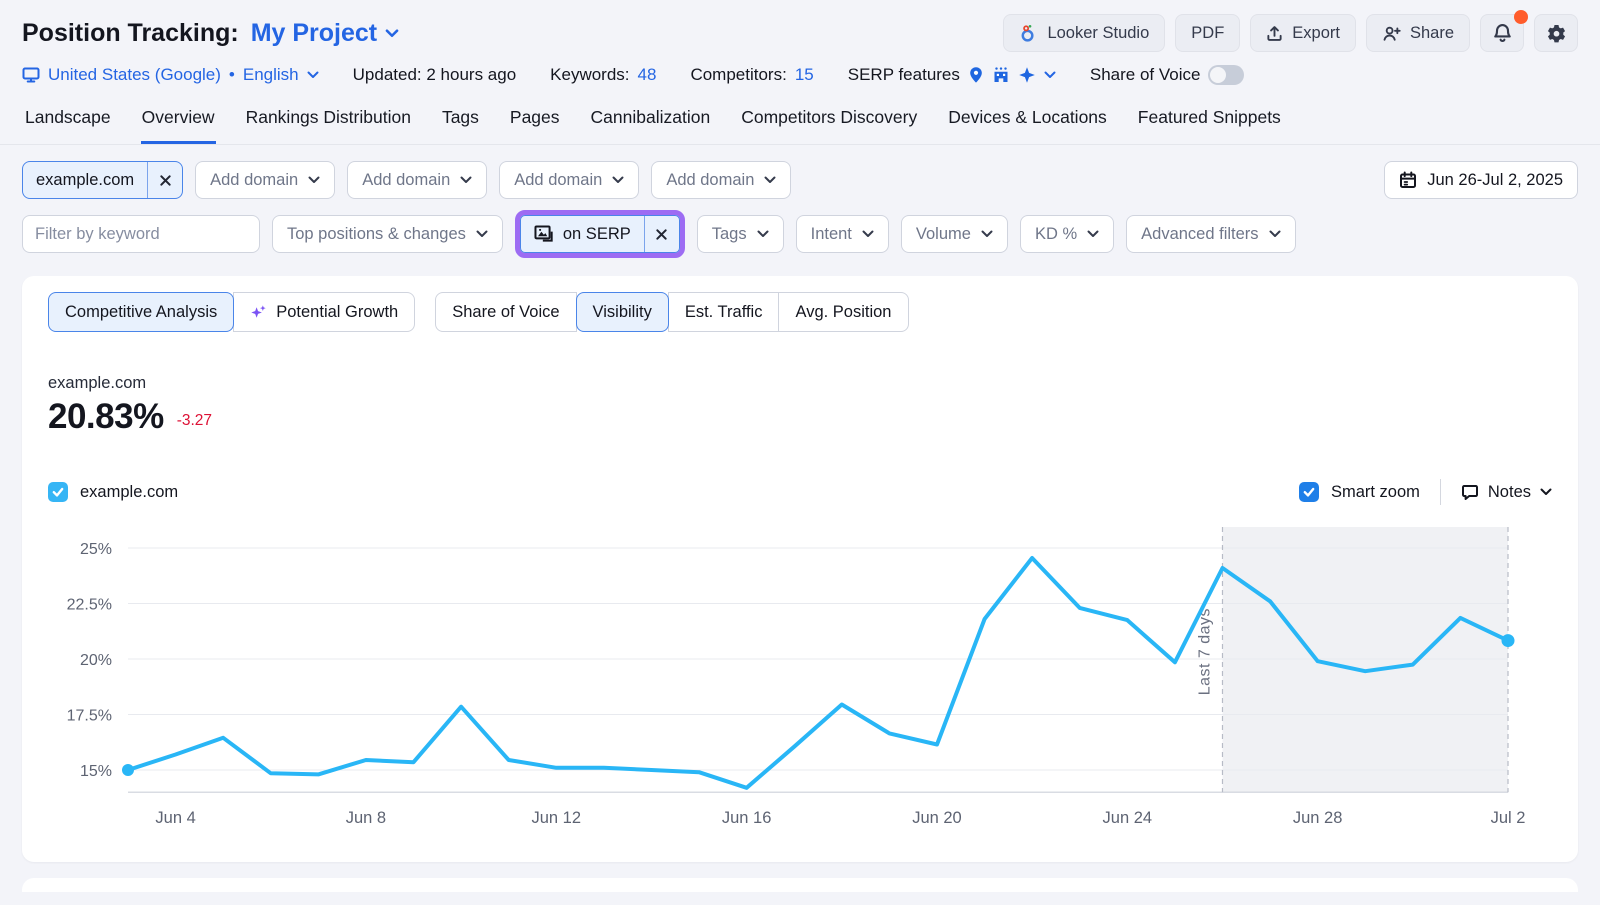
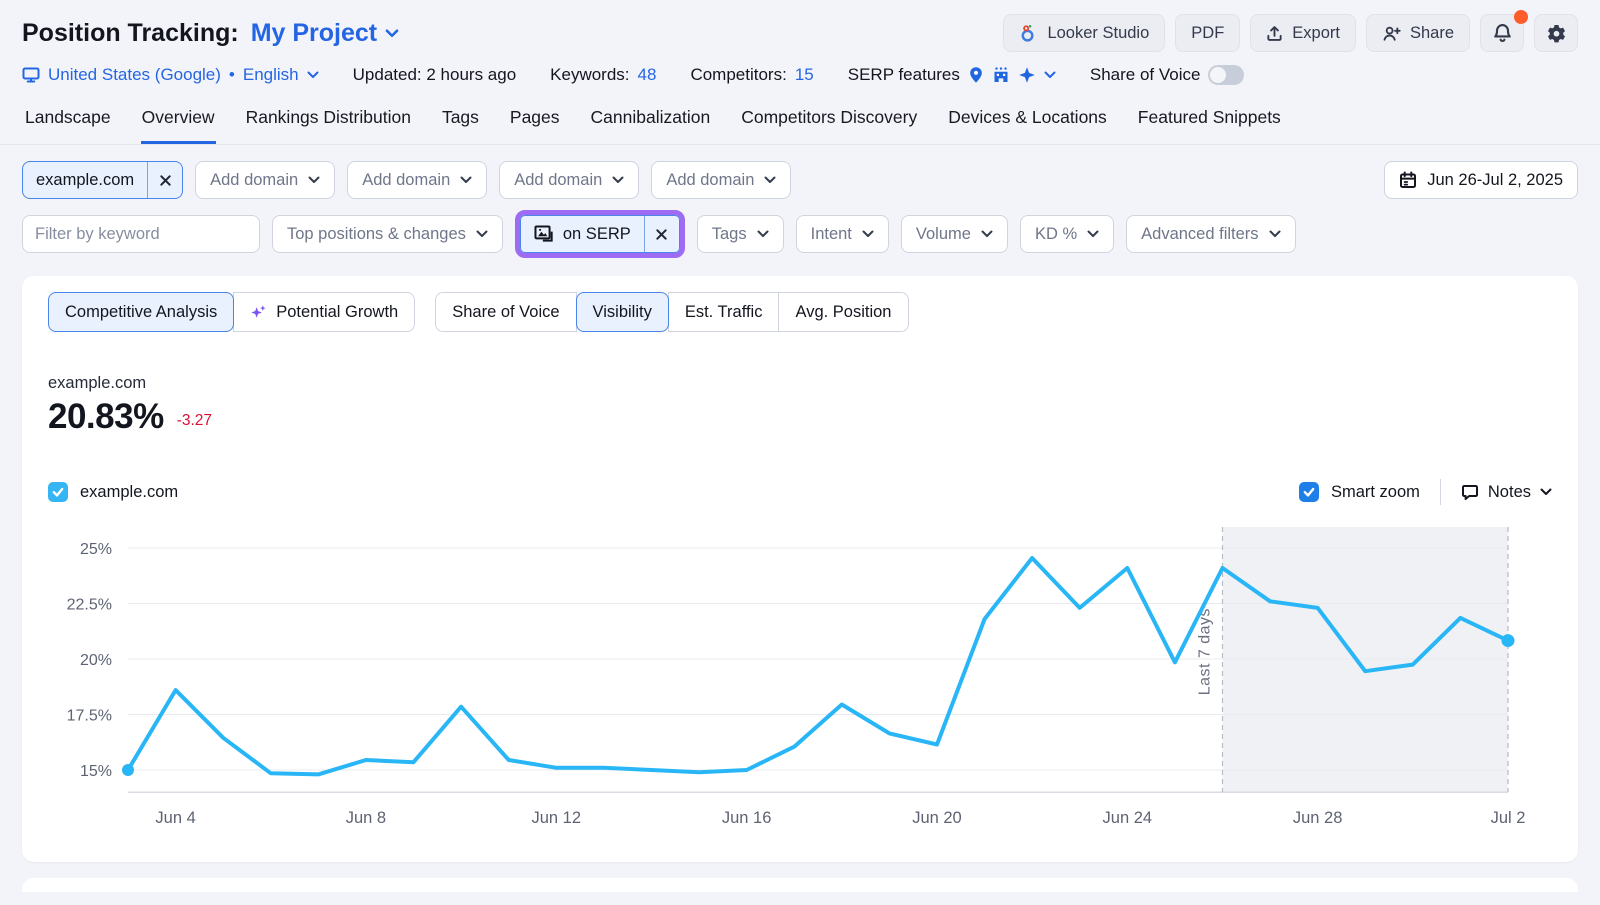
Jun 4: 15.7% -> 18.6%
Jun 16: 14.2% -> 15.0%
Jun 24: 21.8% -> 24.1%
Jun 28: 19.9% -> 22.3%
